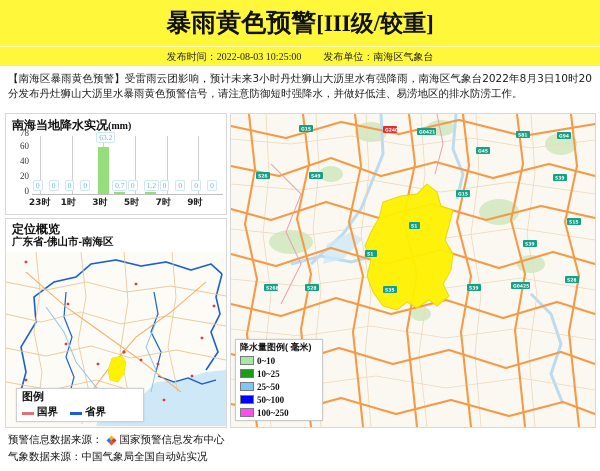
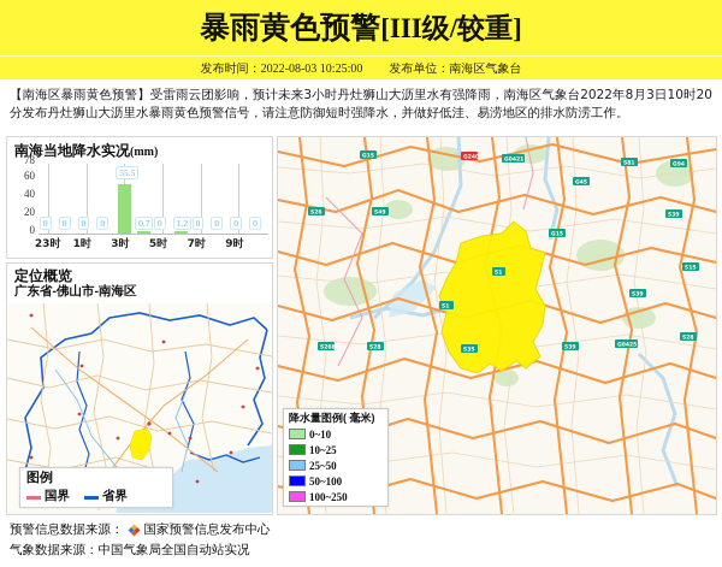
3时: 63.2 -> 55.5
